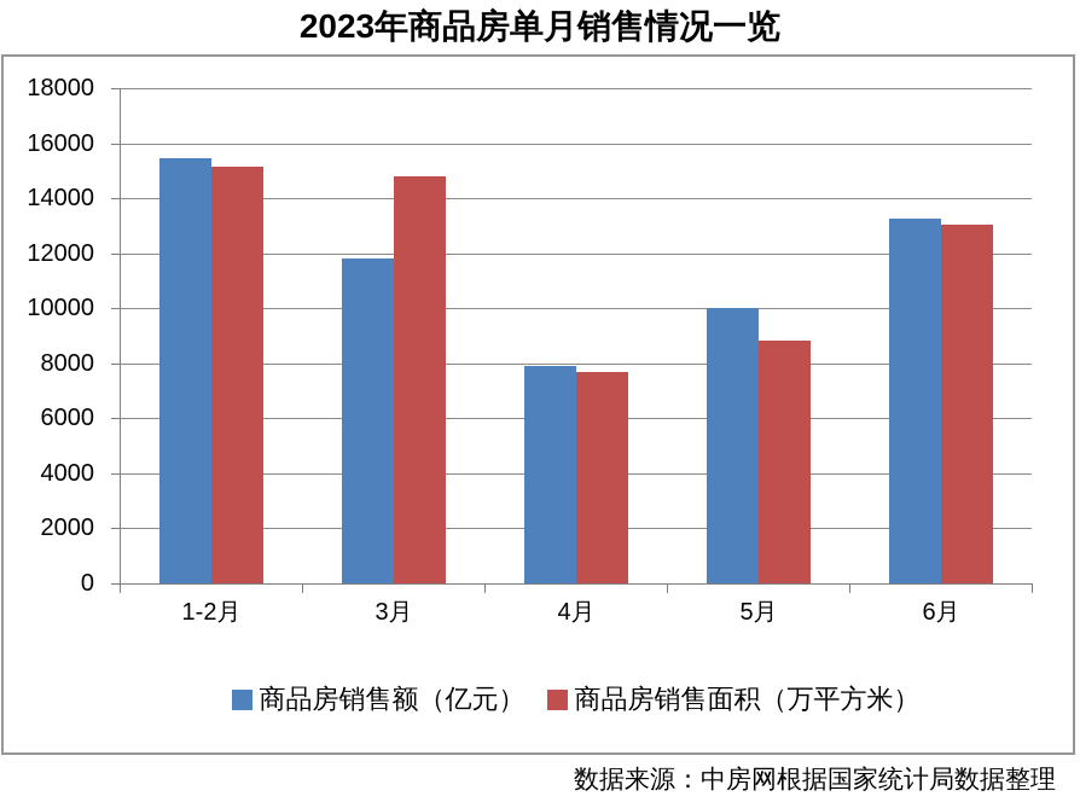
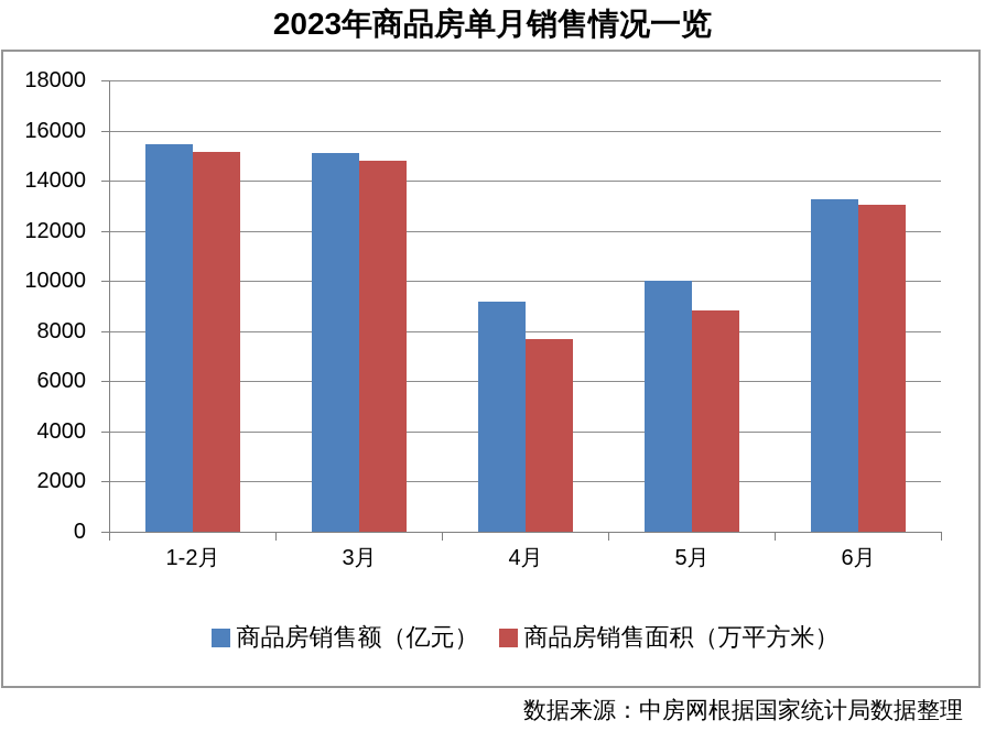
商品房销售额（亿元）/3月: 11800 -> 15100
商品房销售额（亿元）/4月: 7900 -> 9200
